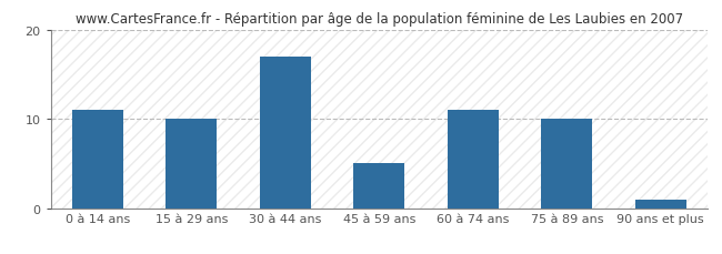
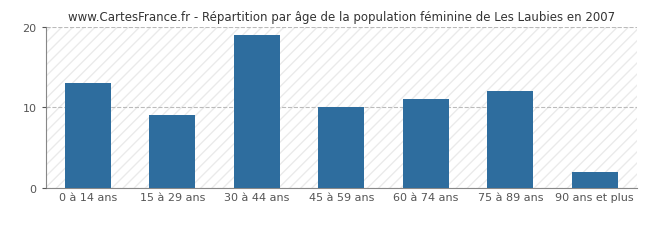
0 à 14 ans: 11 -> 13
15 à 29 ans: 10 -> 9
30 à 44 ans: 17 -> 19
45 à 59 ans: 5 -> 10
75 à 89 ans: 10 -> 12
90 ans et plus: 1 -> 2
